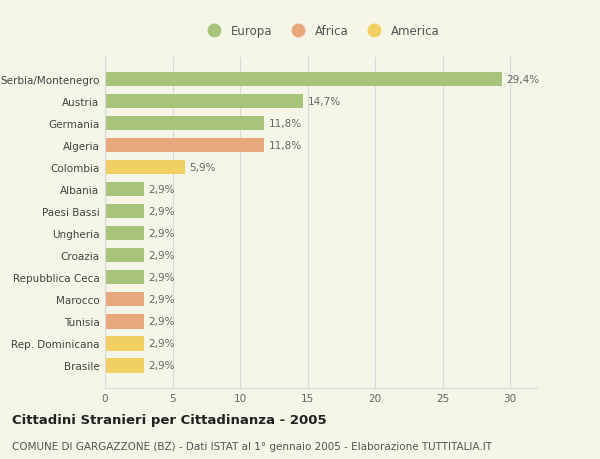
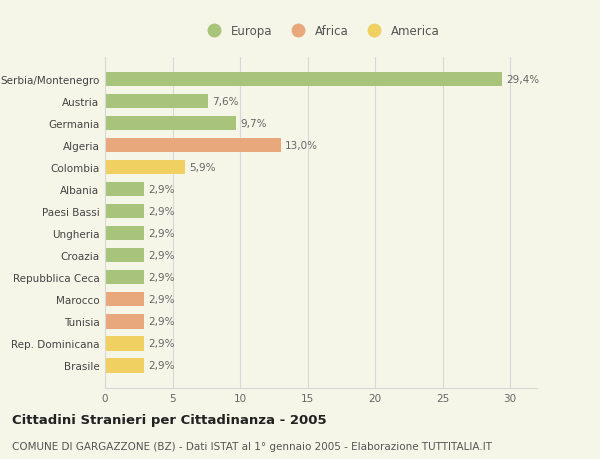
Austria: 14,7% -> 7,6%
Germania: 11,8% -> 9,7%
Algeria: 11,8% -> 13,0%
